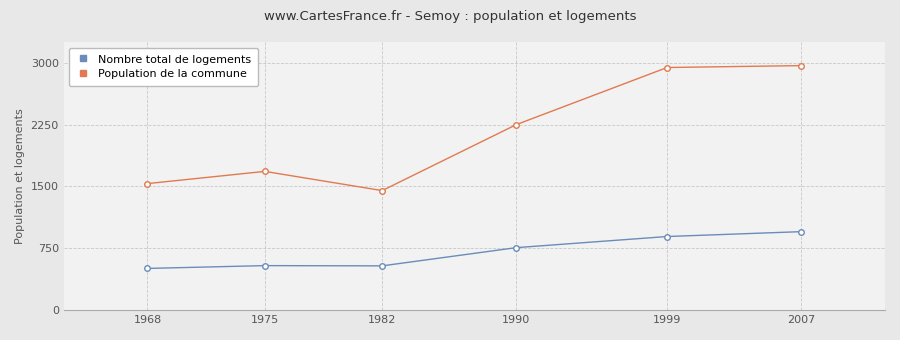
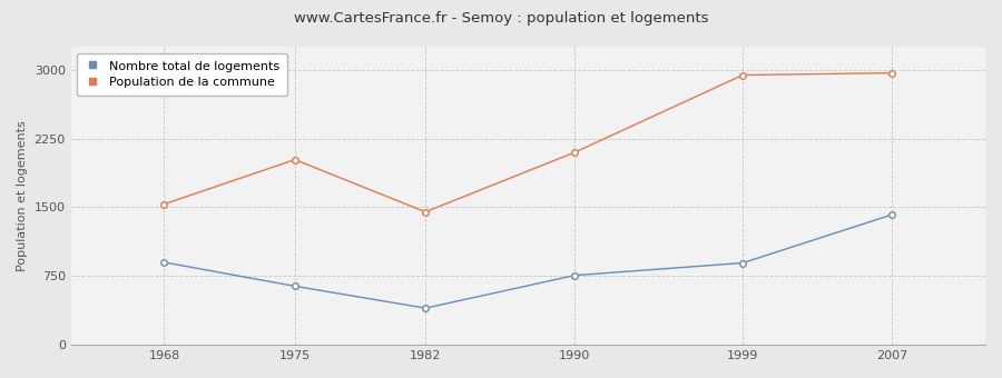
Nombre total de logements/1968: 510 -> 900
Nombre total de logements/1975: 540 -> 640
Population de la commune/1975: 1680 -> 2020
Nombre total de logements/1982: 540 -> 400
Population de la commune/1990: 2250 -> 2100
Nombre total de logements/2007: 950 -> 1420
